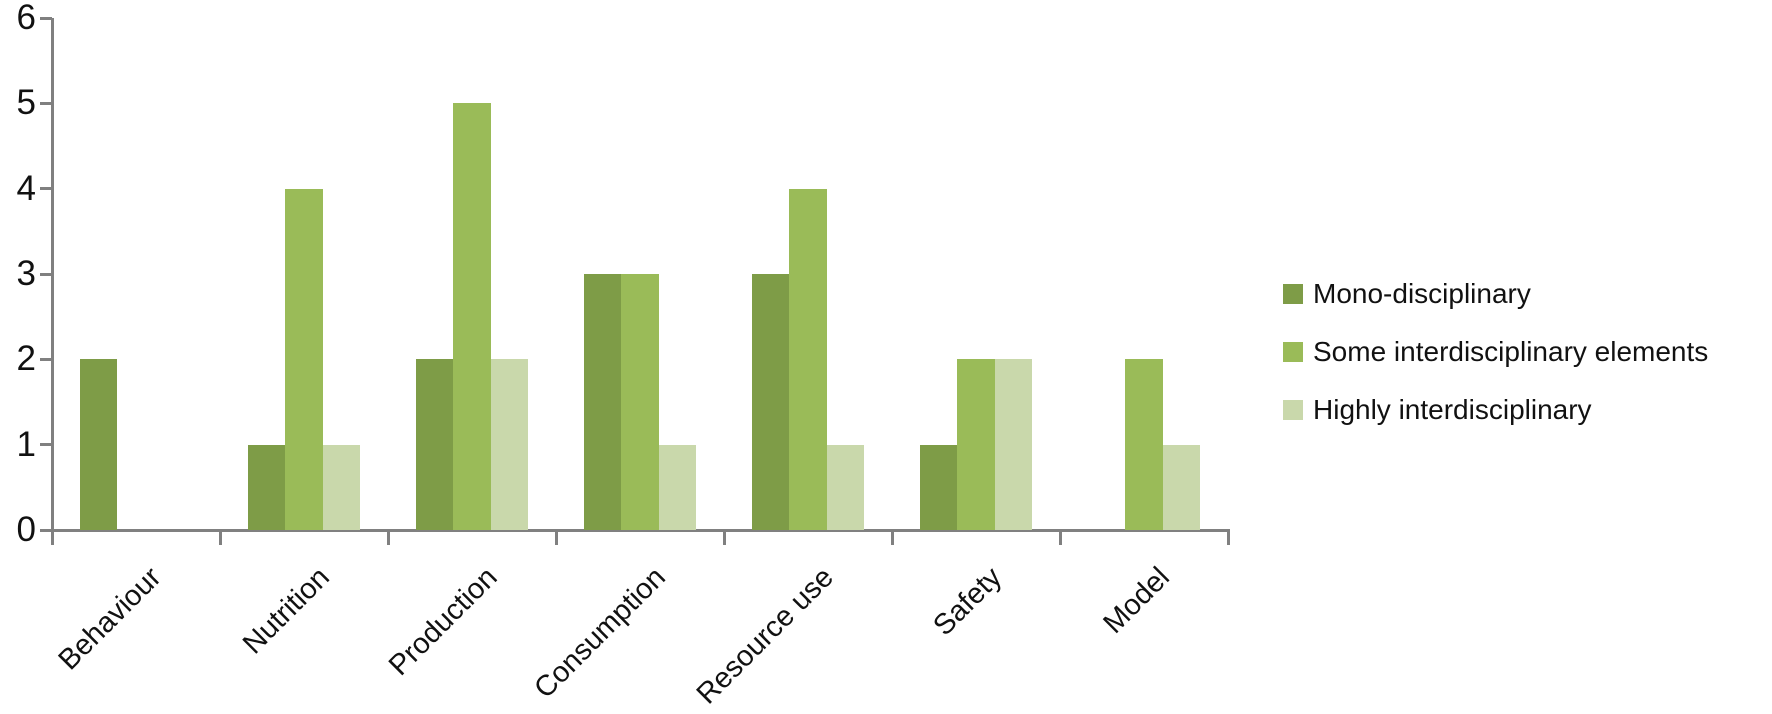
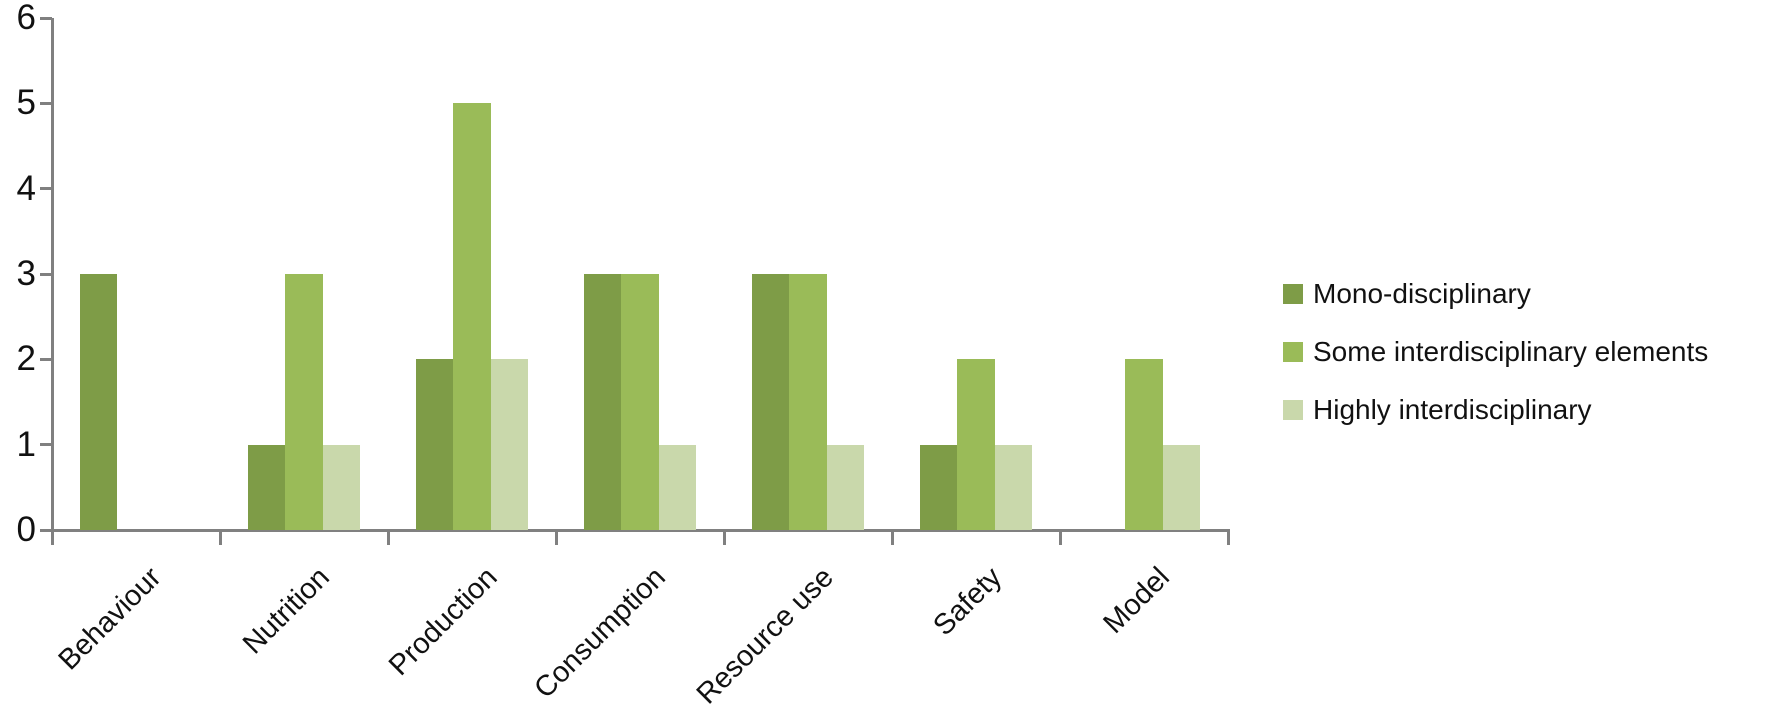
Mono-disciplinary/Behaviour: 2 -> 3
Some interdisciplinary elements/Nutrition: 4 -> 3
Some interdisciplinary elements/Resource use: 4 -> 3
Highly interdisciplinary/Safety: 2 -> 1
